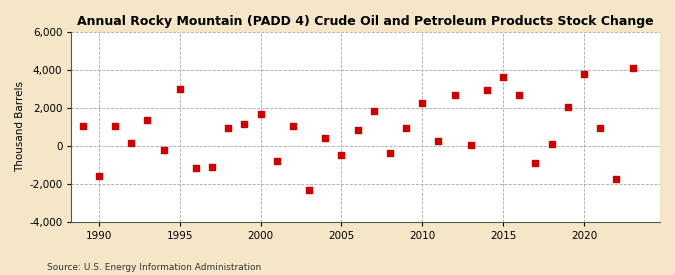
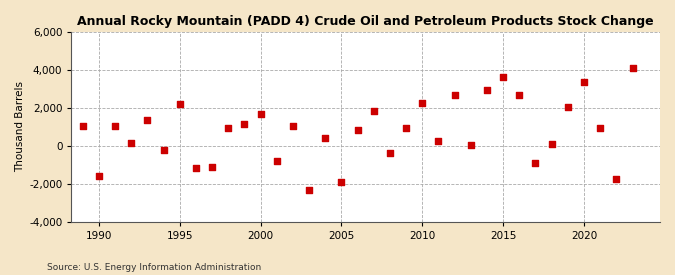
1995: 3,000 -> 2,200
2005: -500 -> -1,900
2020: 3,800 -> 3,400
